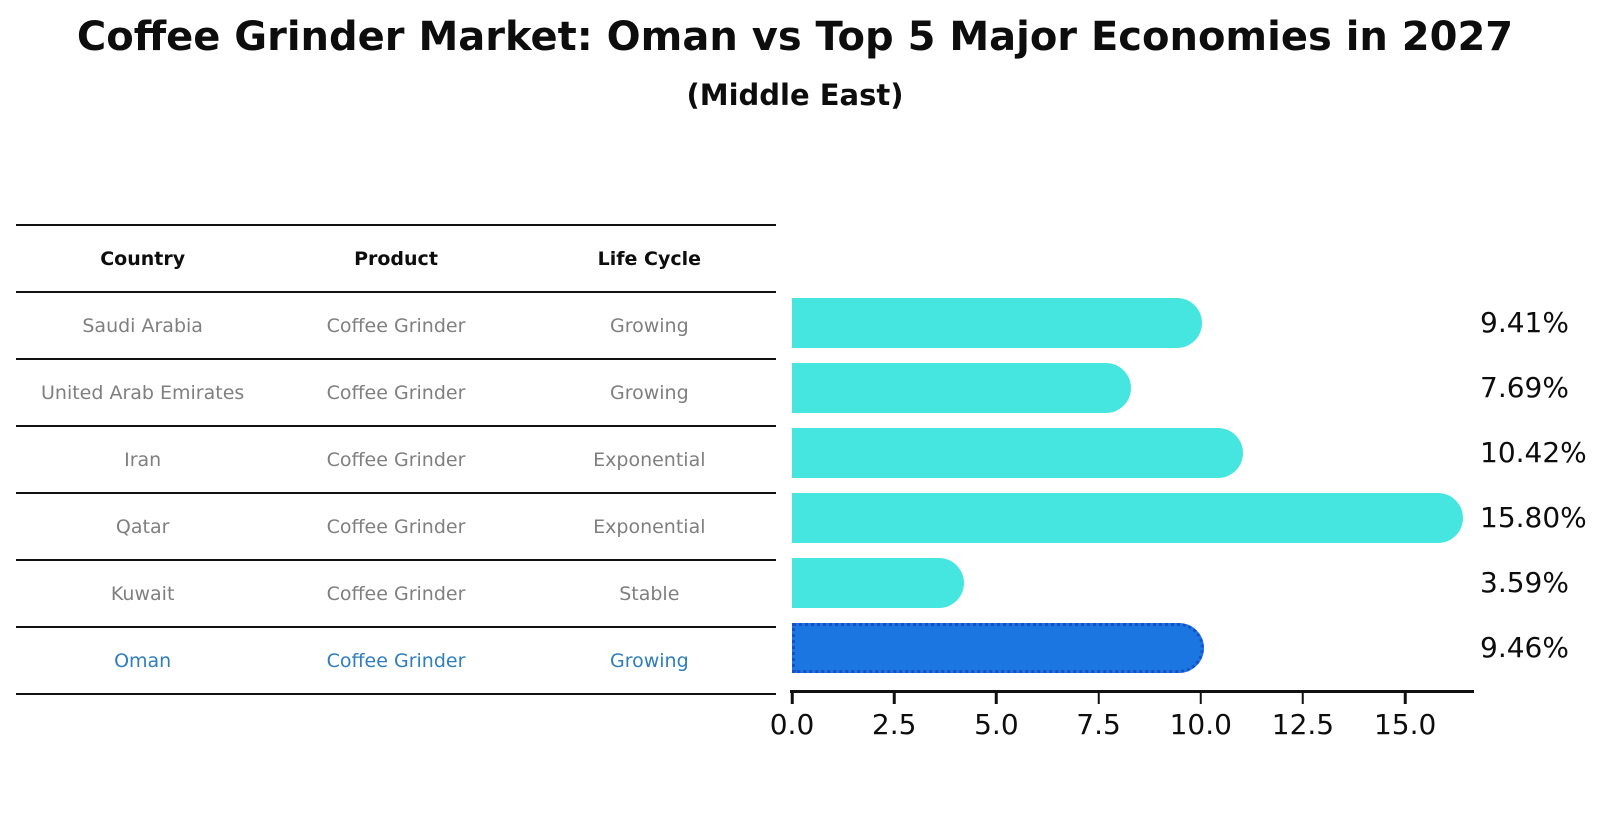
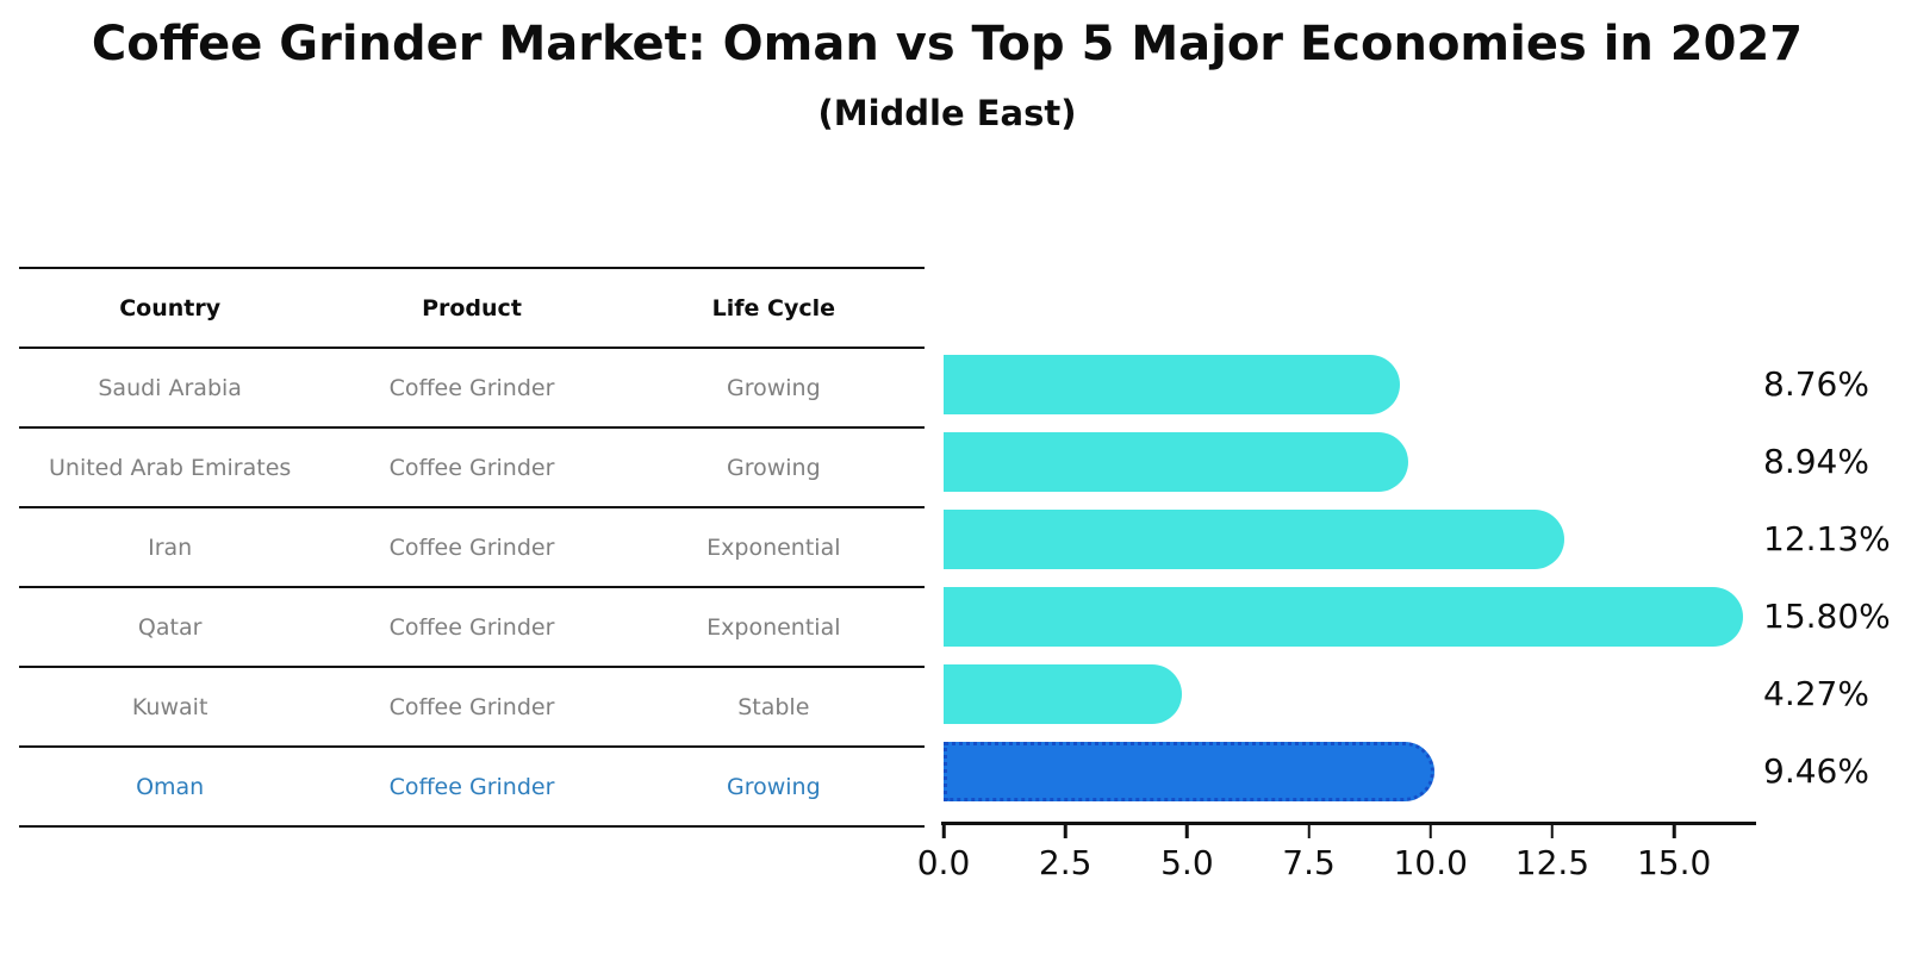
Saudi Arabia: 9.41% -> 8.76%
United Arab Emirates: 7.69% -> 8.94%
Iran: 10.42% -> 12.13%
Kuwait: 3.59% -> 4.27%
